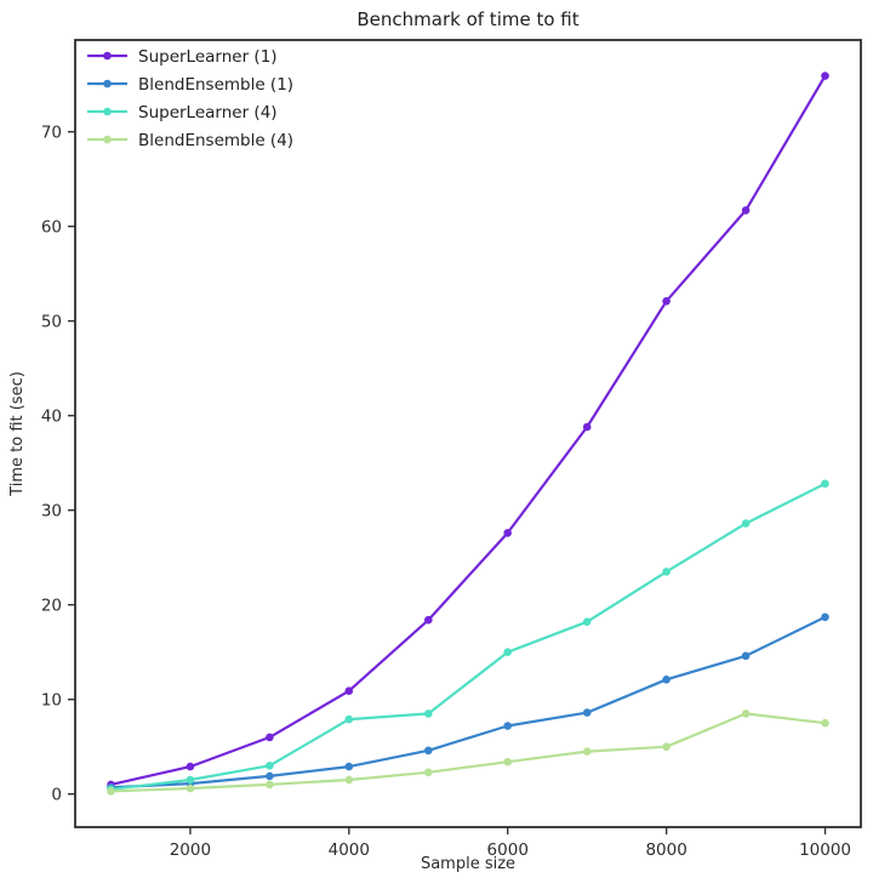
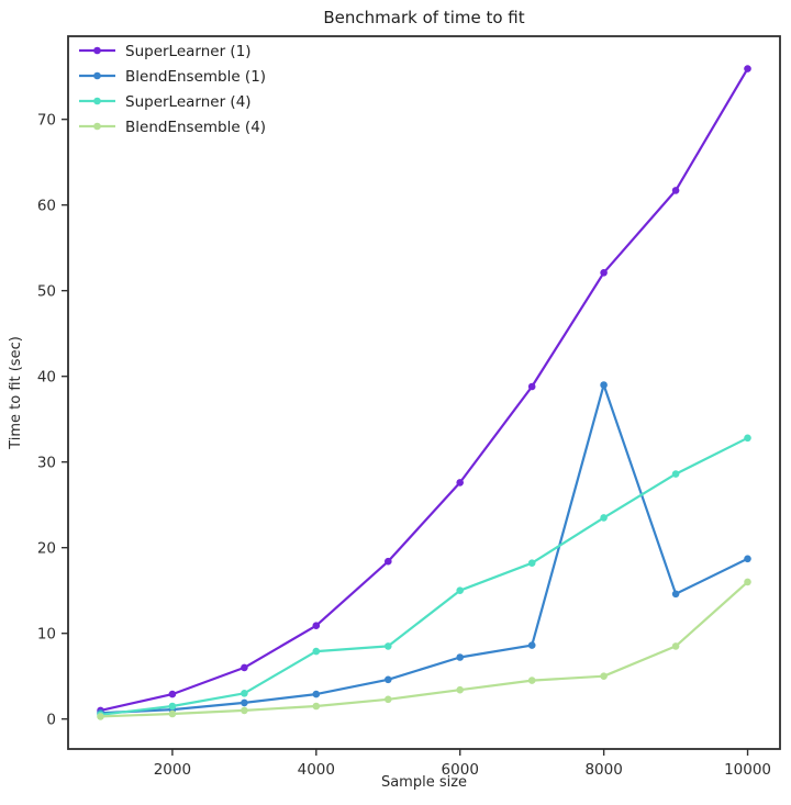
BlendEnsemble (1)/8000: 12 -> 39
BlendEnsemble (4)/10000: 8 -> 16
